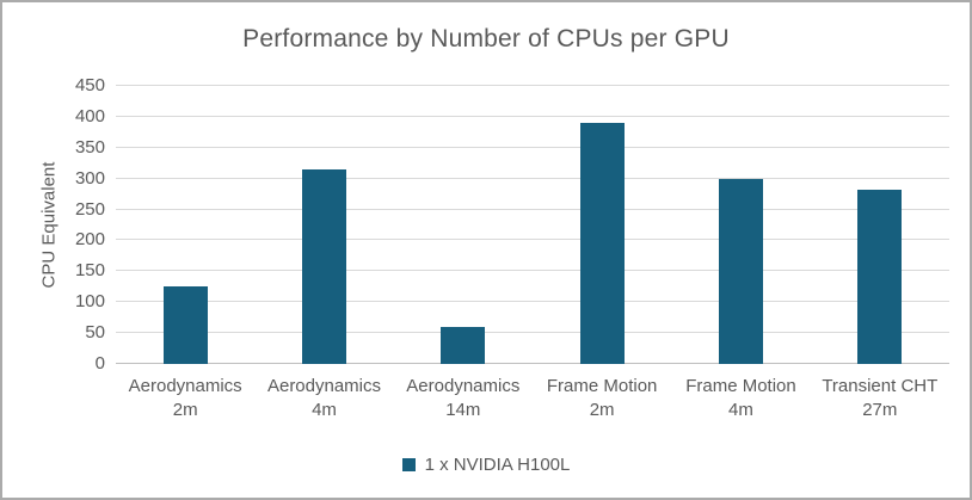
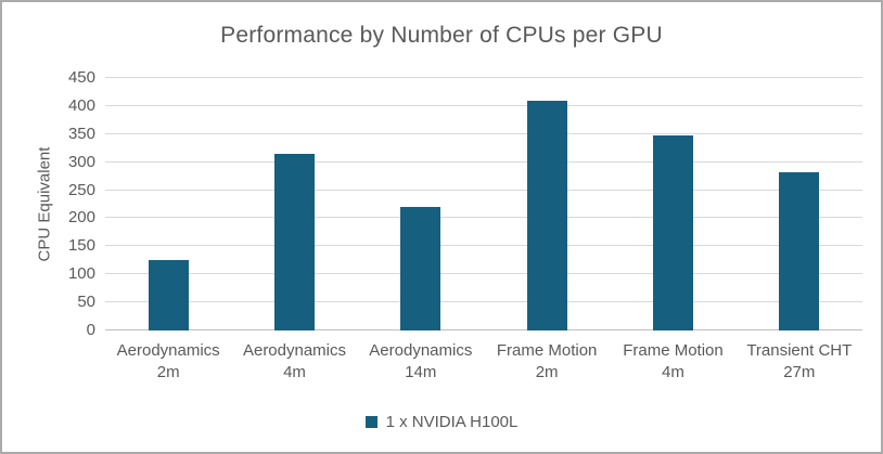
Aerodynamics 14m: 60 -> 220
Frame Motion 2m: 390 -> 410
Frame Motion 4m: 300 -> 350
